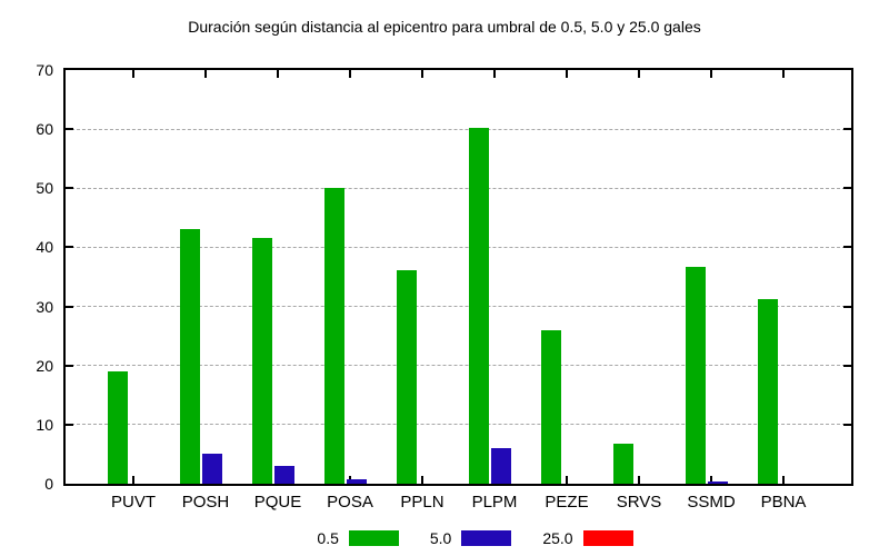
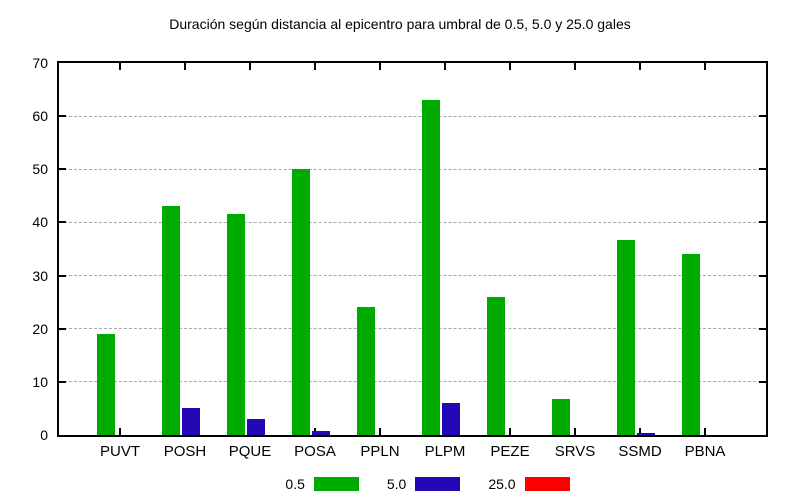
0.5/PPLN: 36 -> 24
0.5/PLPM: 60 -> 63
0.5/PBNA: 31 -> 34
